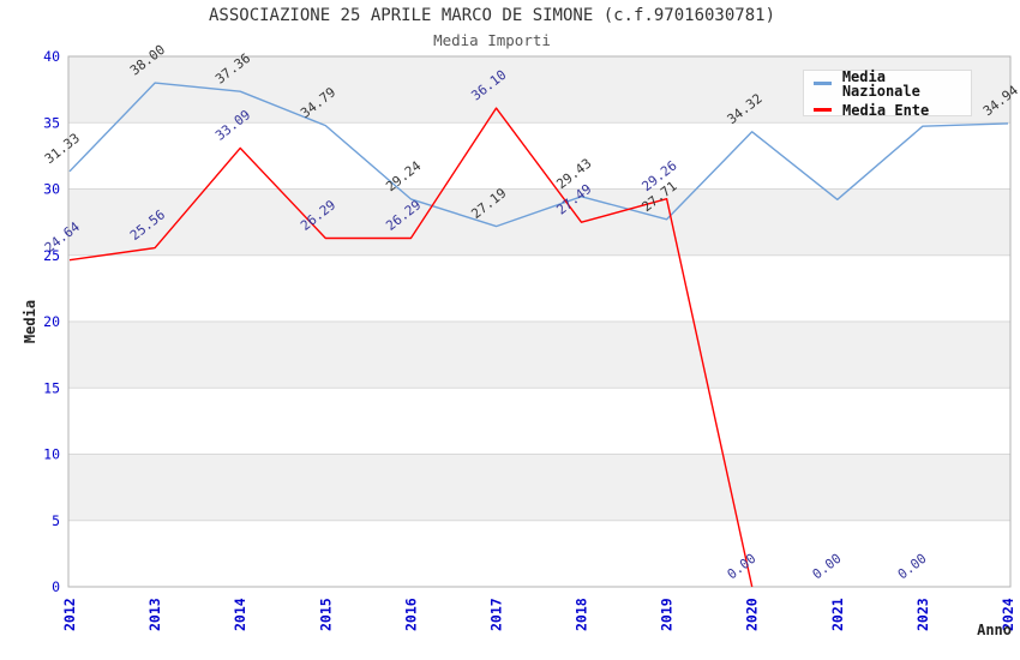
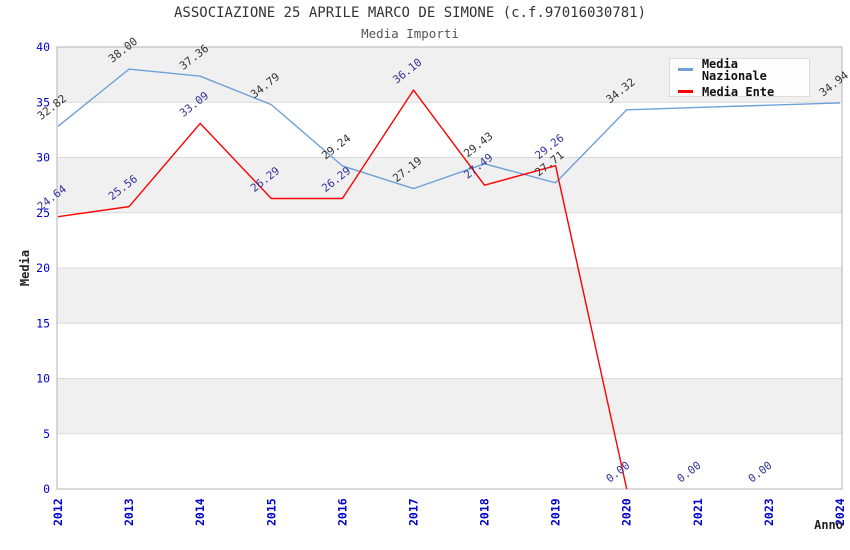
Media Nazionale/2012: 31.33 -> 32.82
Media Nazionale/2021: 29.2 -> 34.5
